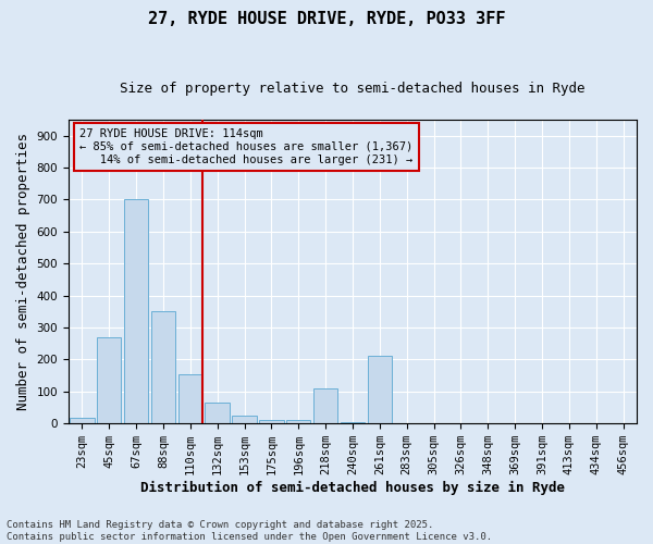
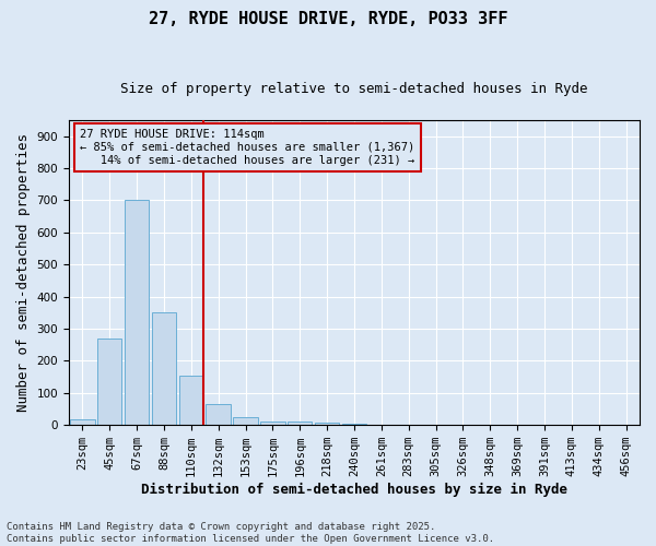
218sqm: 110 -> 8
261sqm: 210 -> 2
